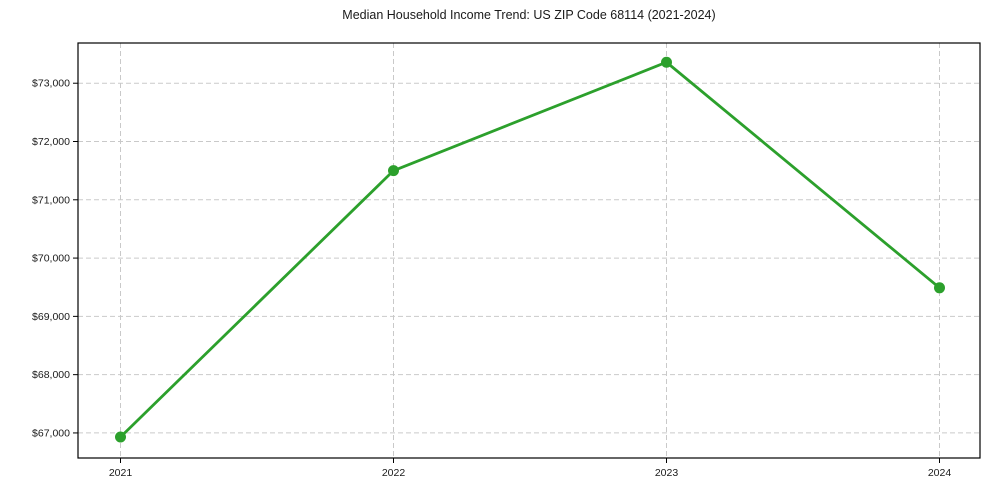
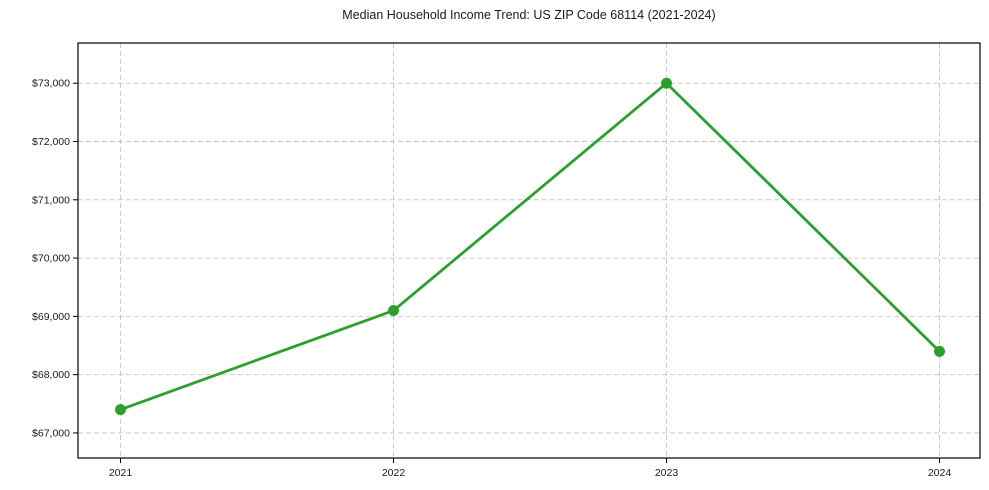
2021: $66900 -> $67400
2022: $71500 -> $69100
2023: $73400 -> $73000
2024: $69500 -> $68400
